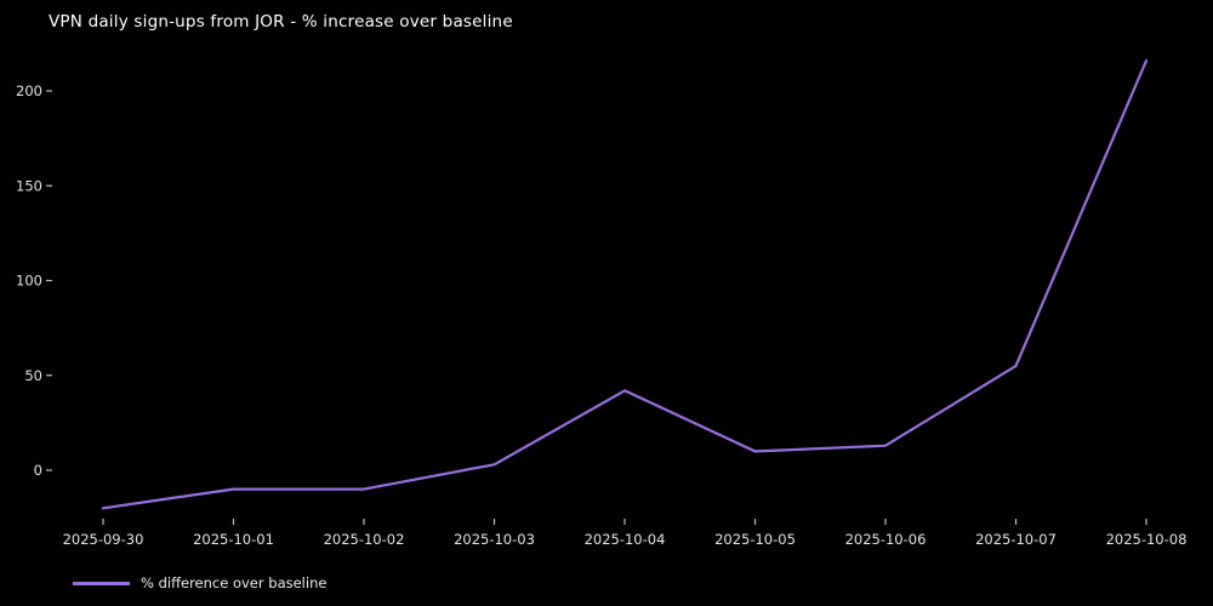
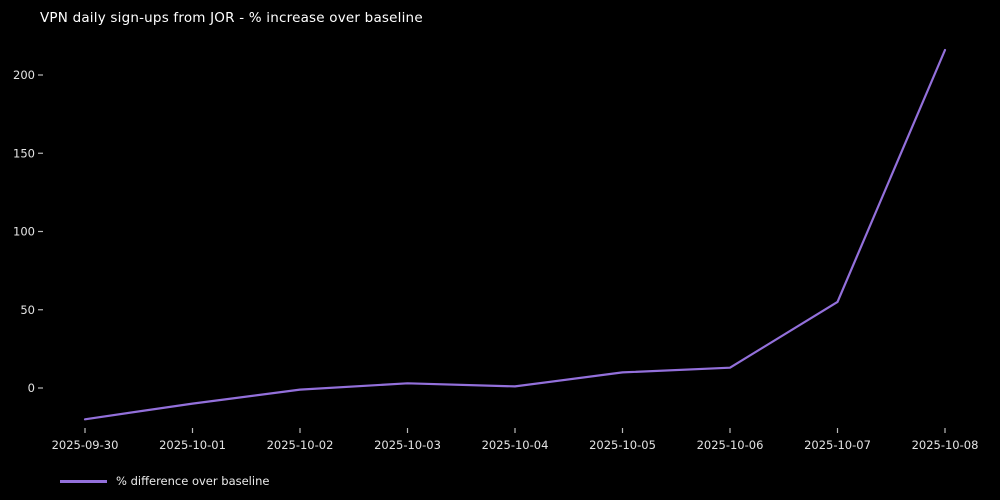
2025-10-02: -10 -> -1
2025-10-04: 42 -> 1
